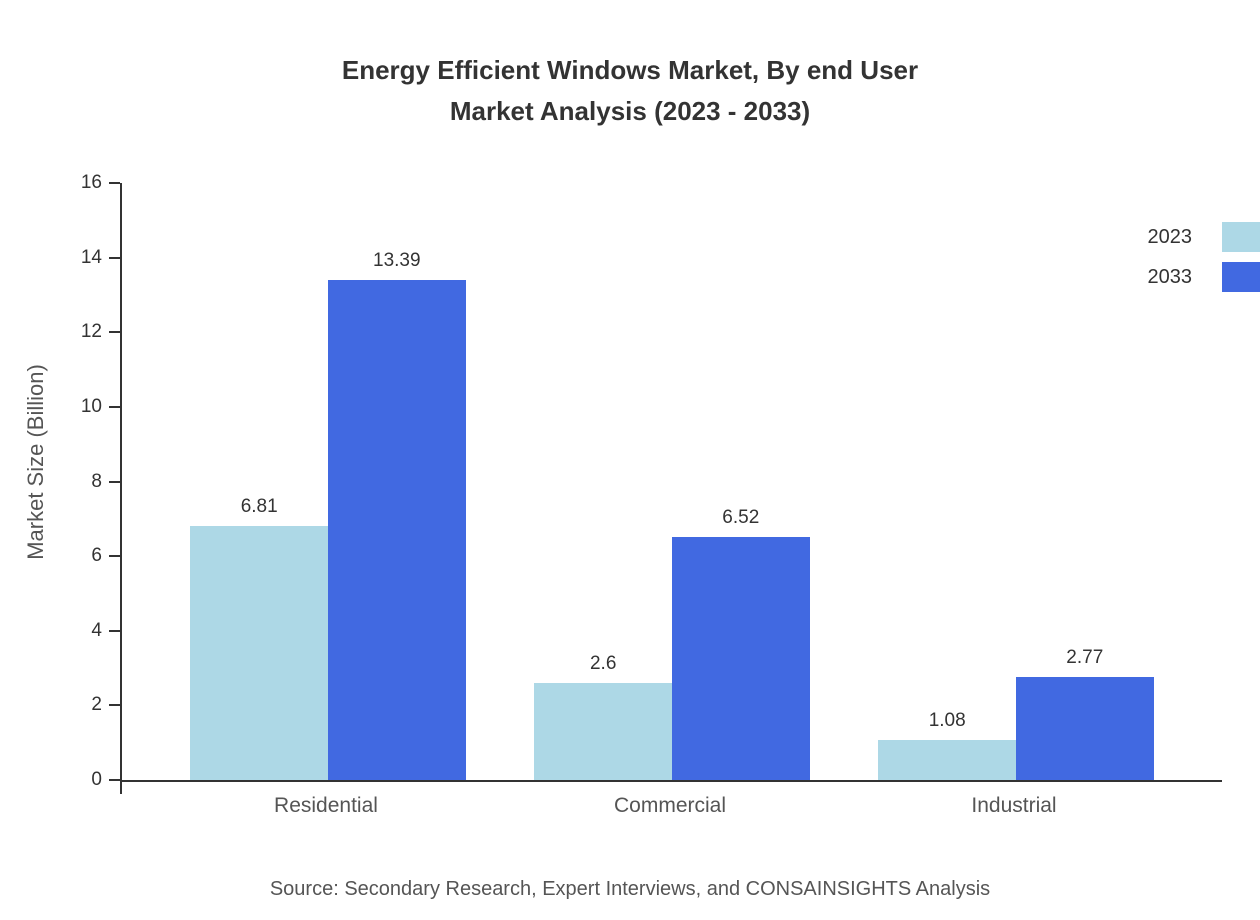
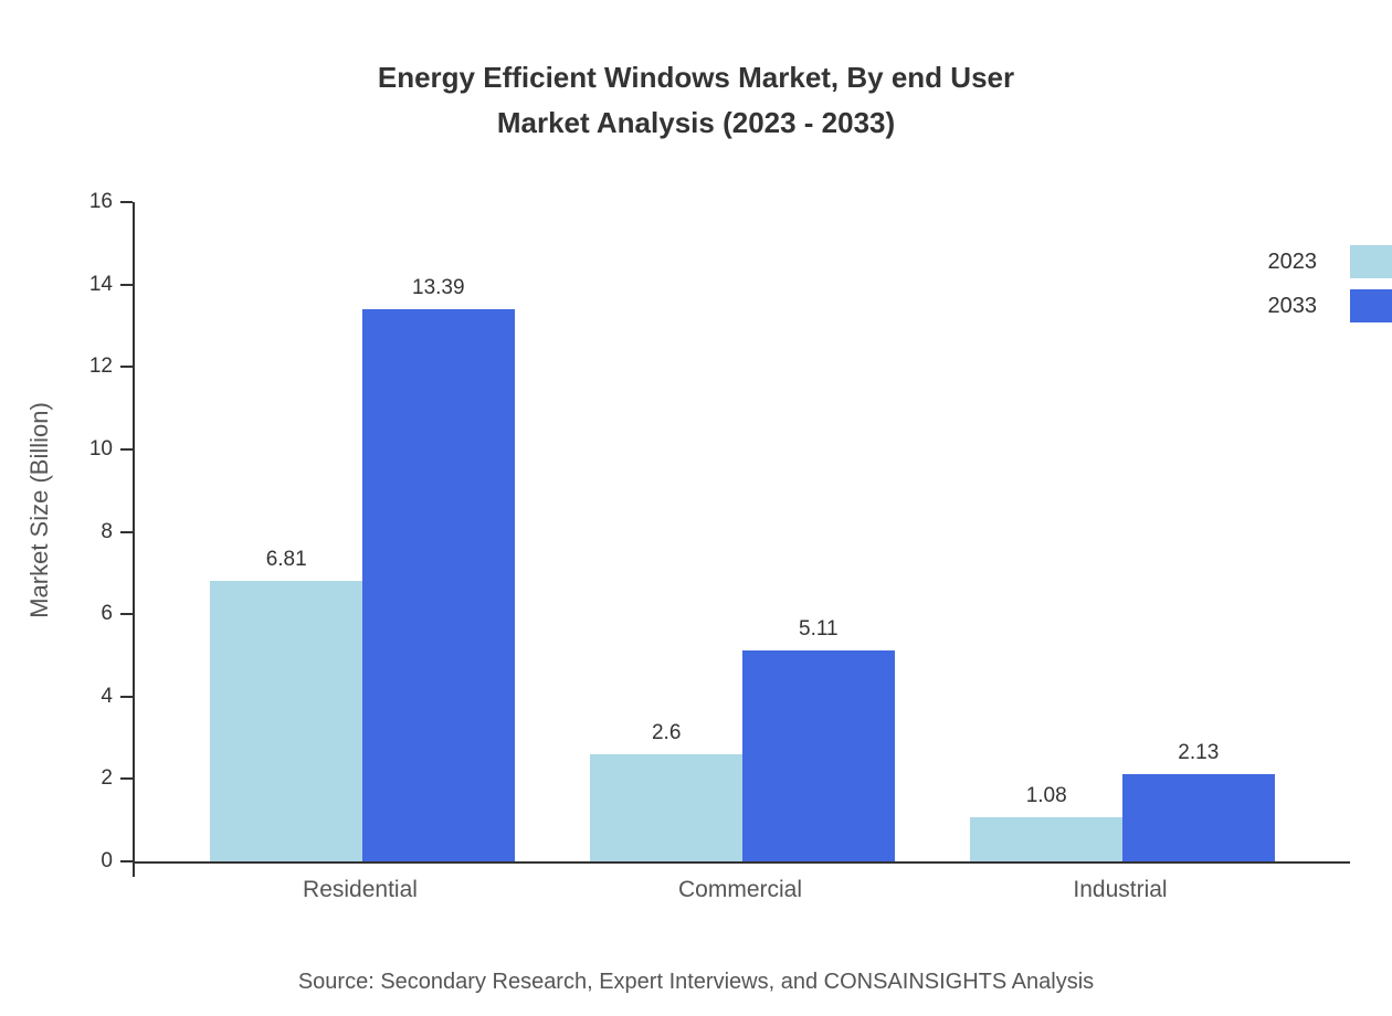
2033/Commercial: 6.52 -> 5.11
2033/Industrial: 2.77 -> 2.13
